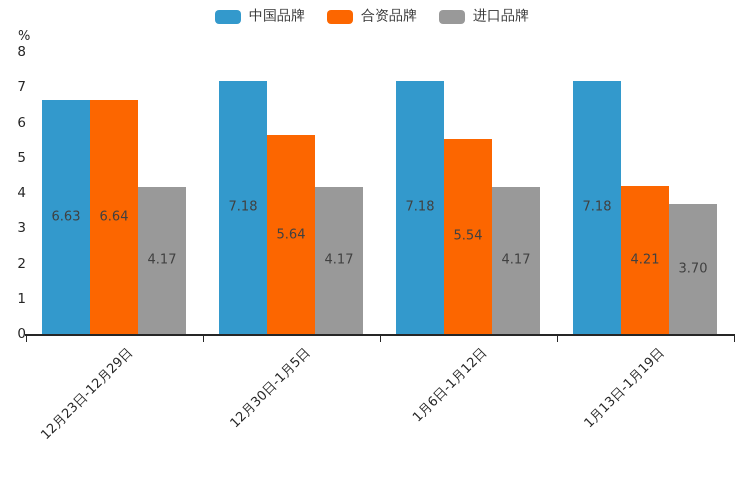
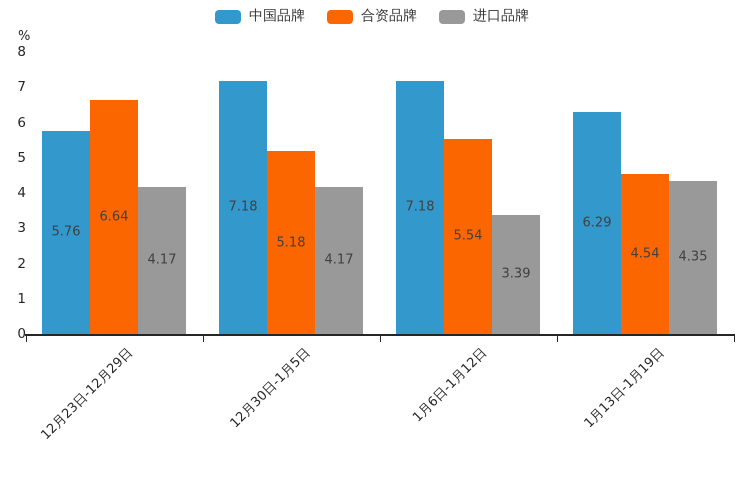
中国品牌/12月23日-12月29日: 6.63 -> 5.76
合资品牌/12月30日-1月5日: 5.64 -> 5.18
进口品牌/1月6日-1月12日: 4.17 -> 3.39
中国品牌/1月13日-1月19日: 7.18 -> 6.29
合资品牌/1月13日-1月19日: 4.21 -> 4.54
进口品牌/1月13日-1月19日: 3.70 -> 4.35
